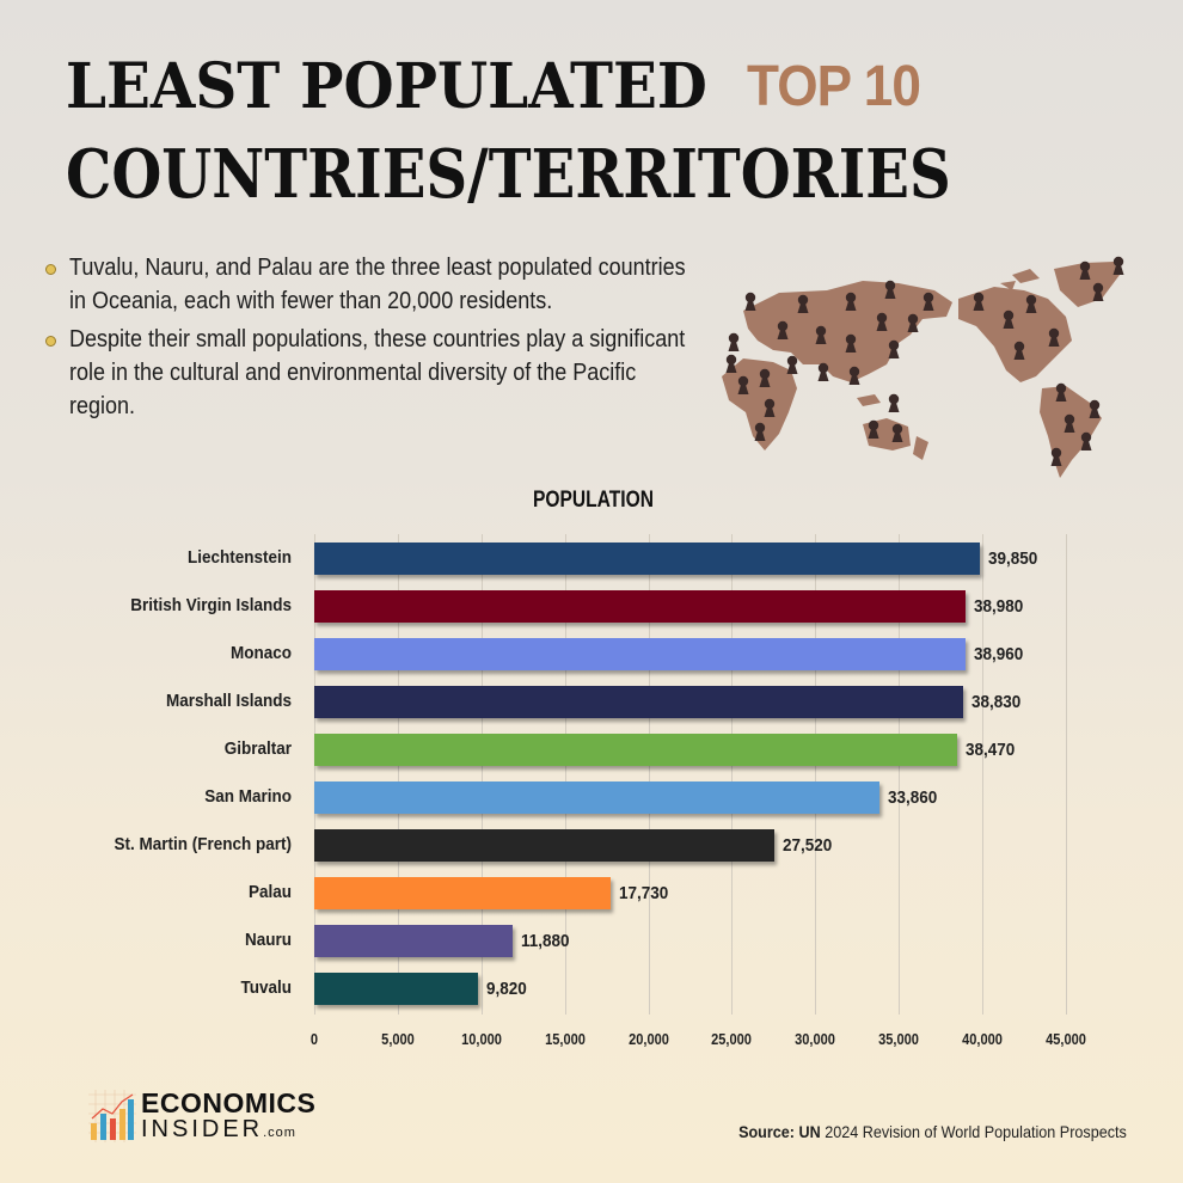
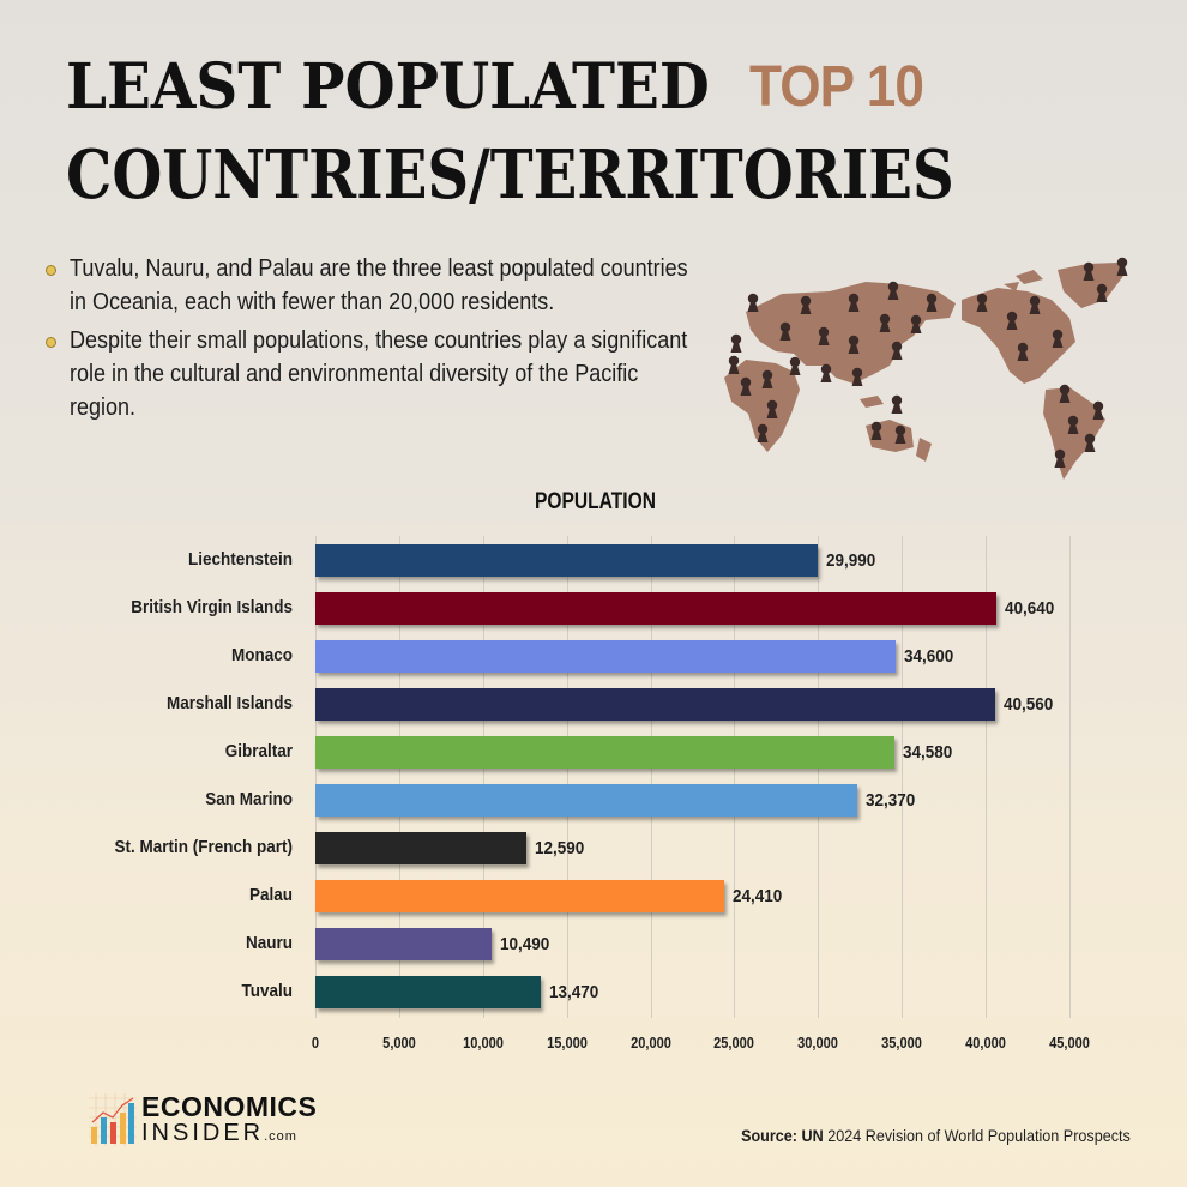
Liechtenstein: 39,850 -> 29,990
British Virgin Islands: 38,980 -> 40,640
Monaco: 38,960 -> 34,600
Marshall Islands: 38,830 -> 40,560
Gibraltar: 38,470 -> 34,580
San Marino: 33,860 -> 32,370
St. Martin (French part): 27,520 -> 12,590
Palau: 17,730 -> 24,410
Nauru: 11,880 -> 10,490
Tuvalu: 9,820 -> 13,470
